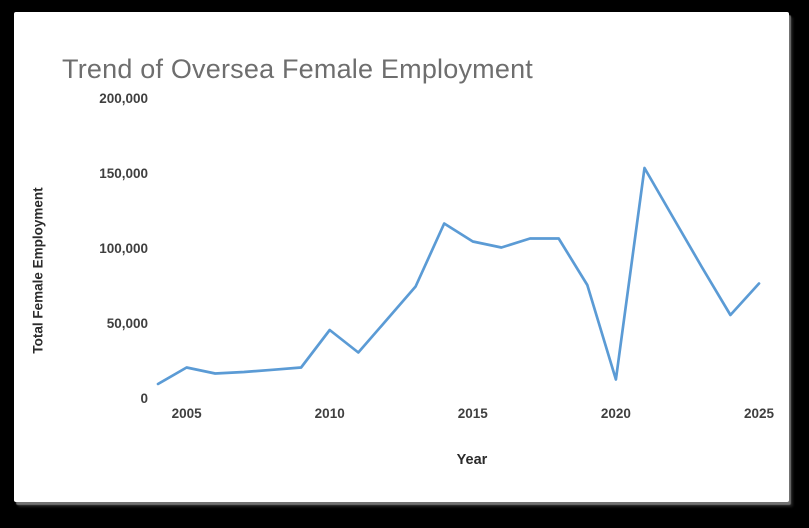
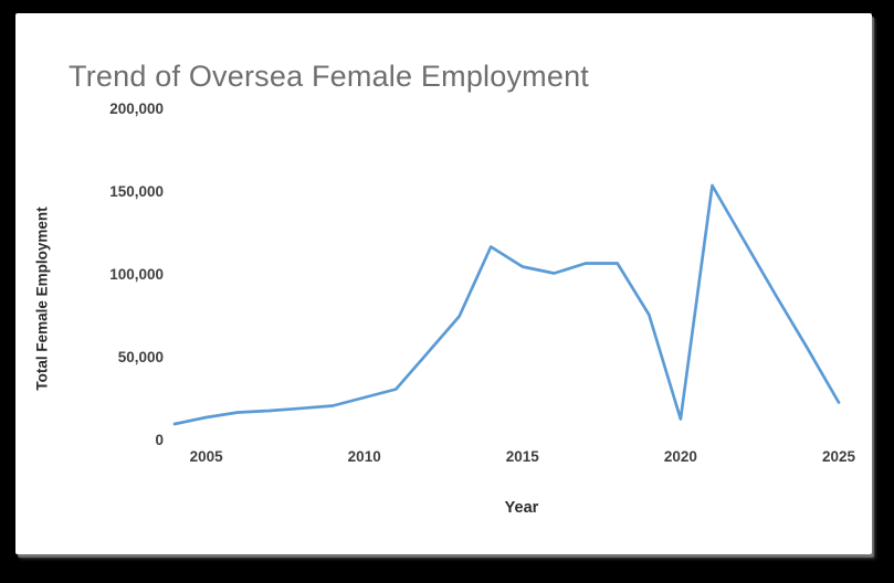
2005: 21000 -> 14000
2010: 46000 -> 26000
2025: 77000 -> 23000
